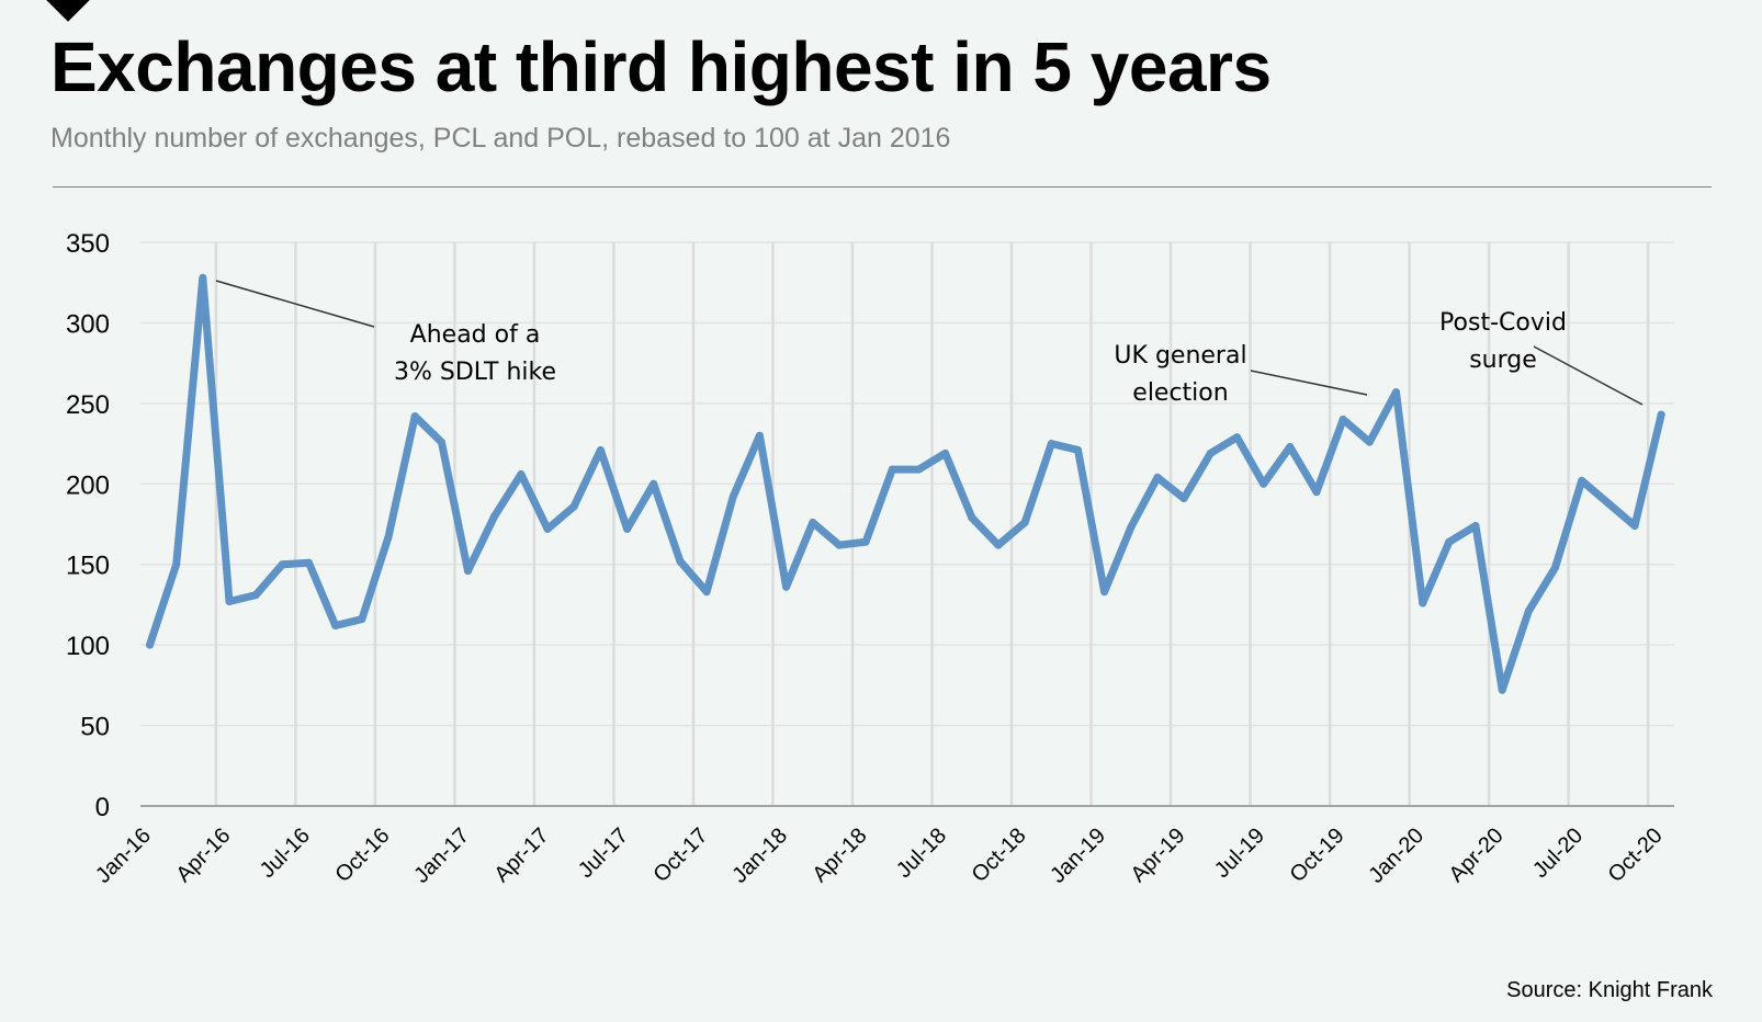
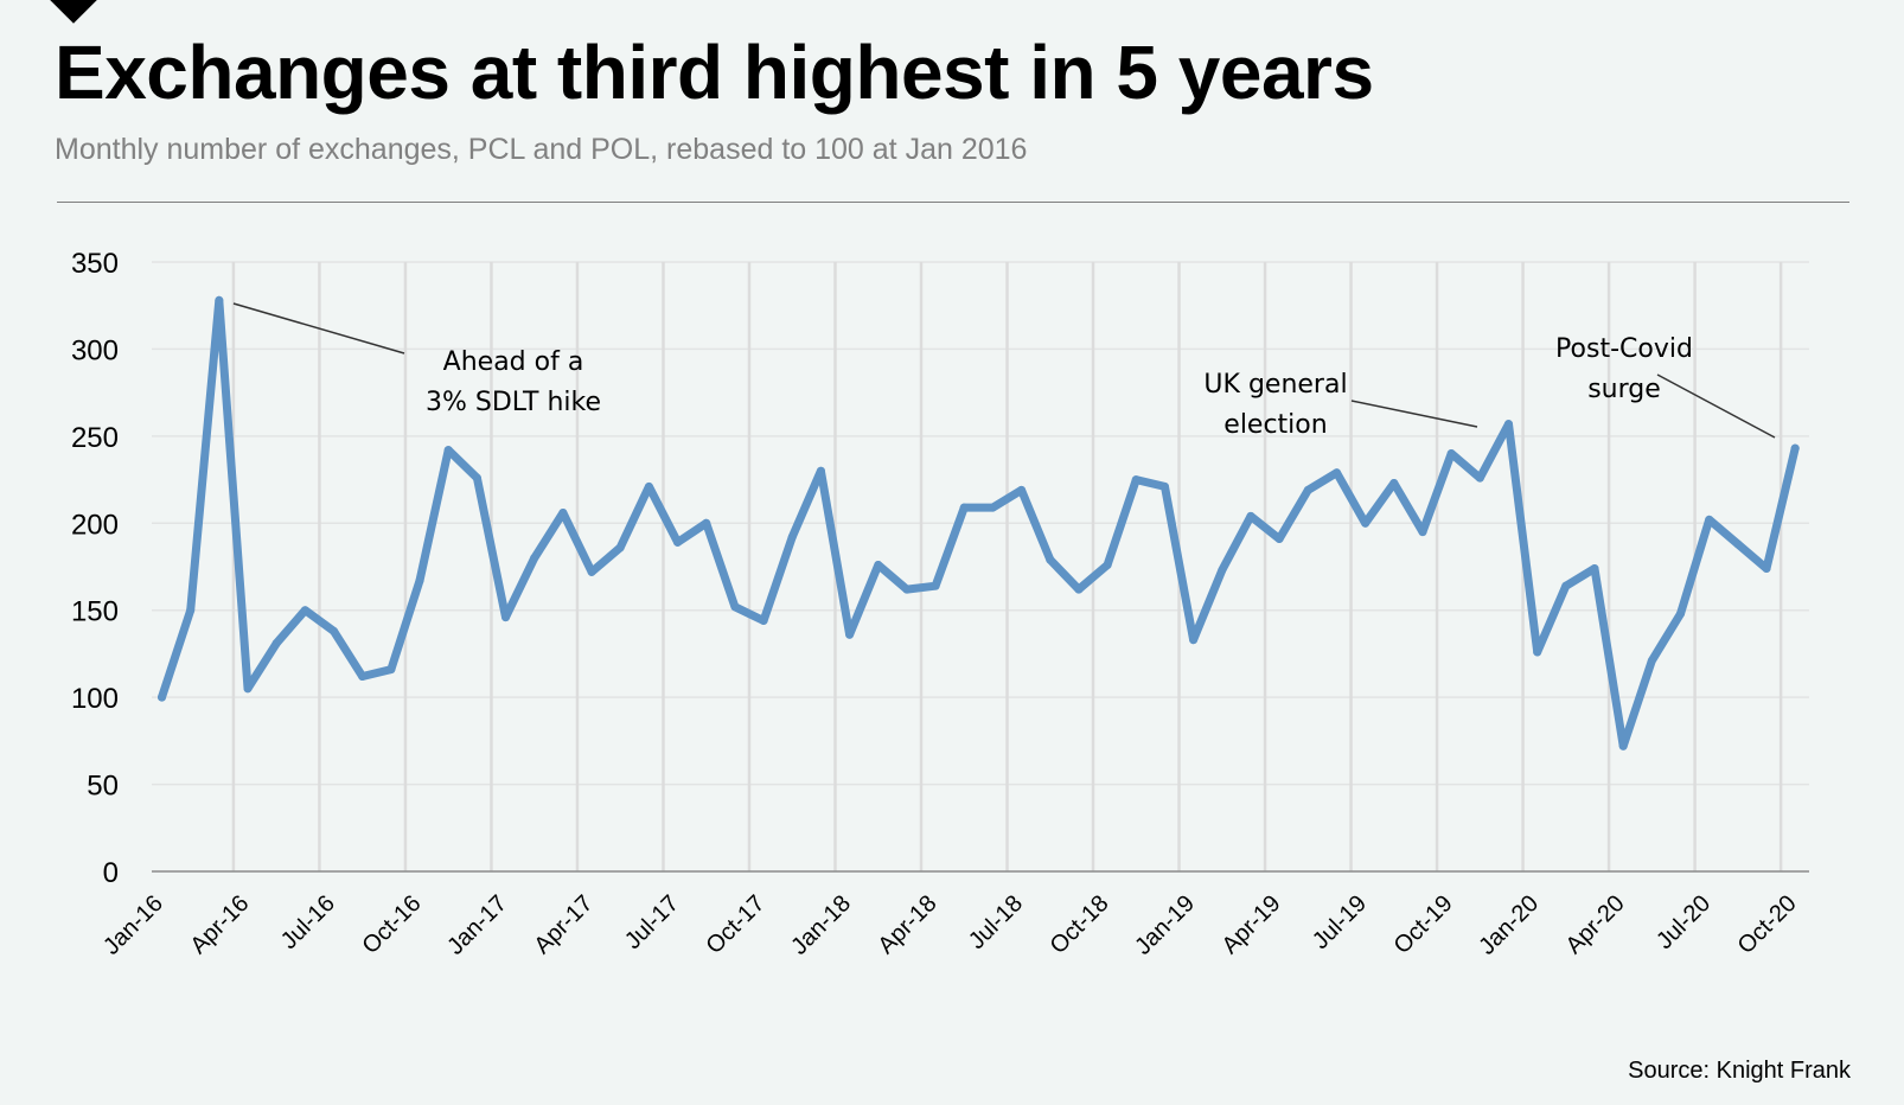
Apr-16: 127 -> 105
Jul-16: 151 -> 138
Jul-17: 172 -> 189
Oct-17: 133 -> 144
